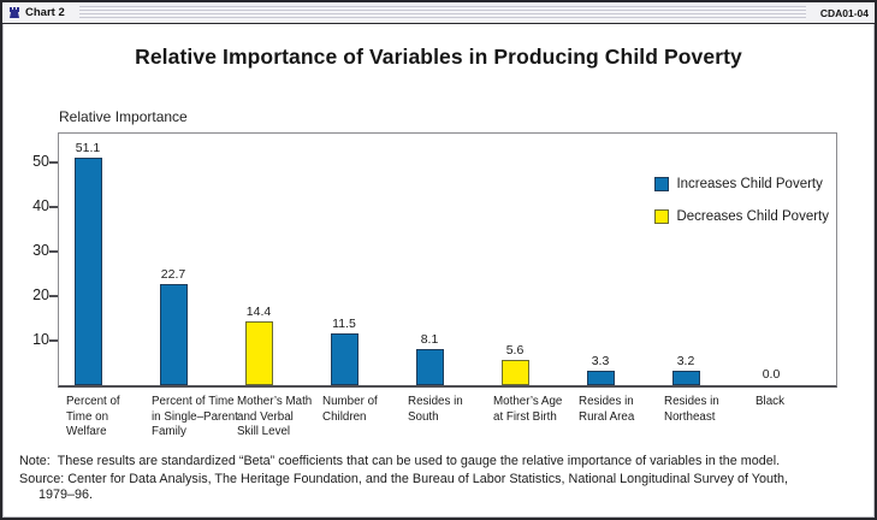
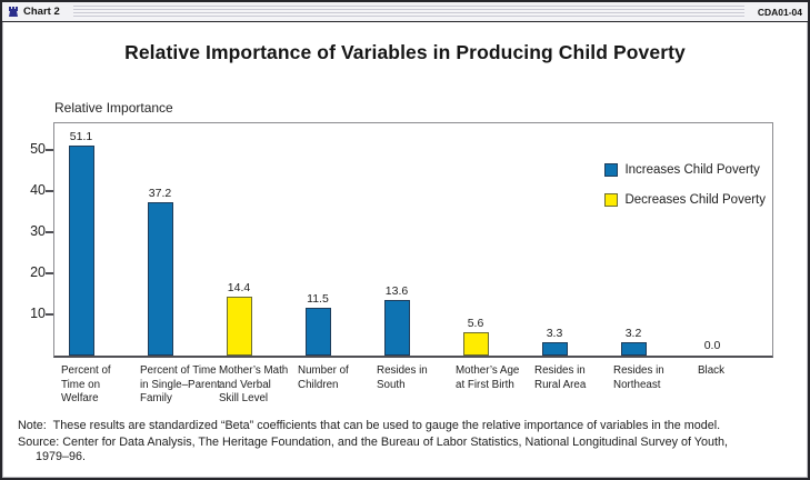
Percent of Time in Single–Parent Family: 22.7 -> 37.2
Resides in South: 8.1 -> 13.6
